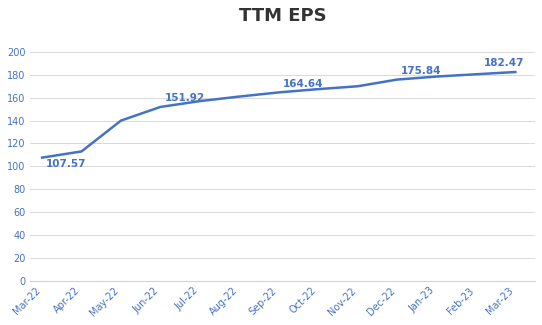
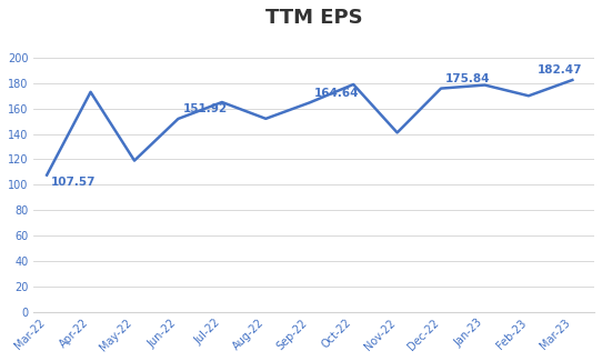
Apr-22: 113 -> 173
May-22: 140 -> 119
Jul-22: 157 -> 165
Aug-22: 161 -> 152
Oct-22: 168 -> 179
Nov-22: 170 -> 141
Feb-23: 180 -> 170
